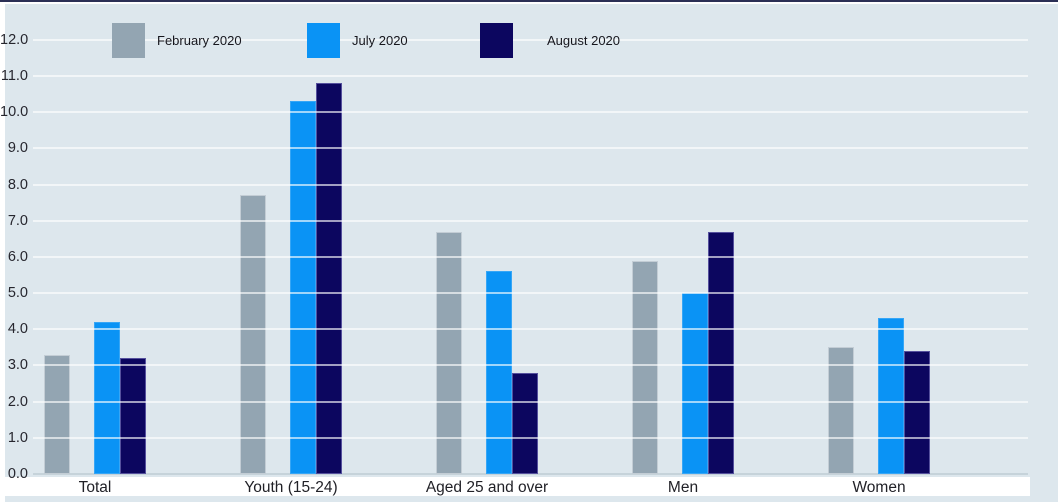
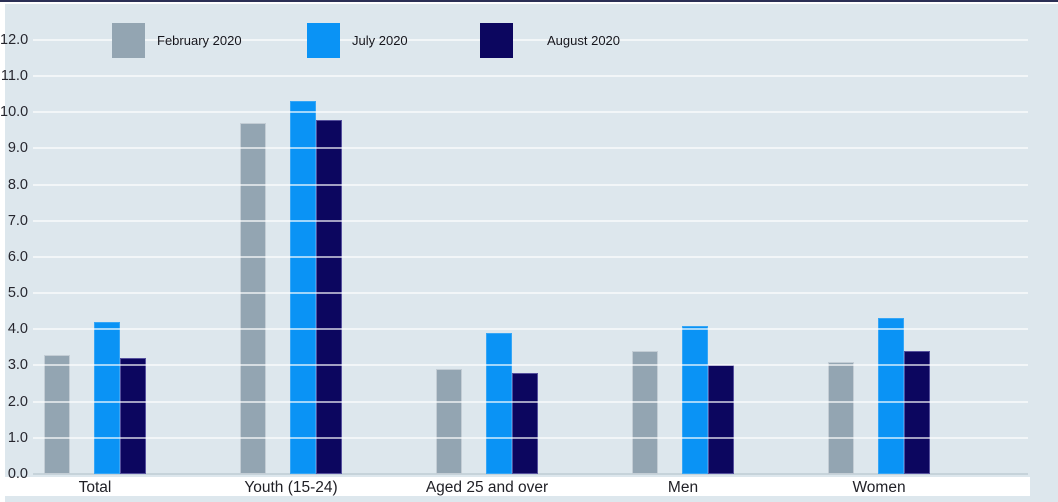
February 2020/Youth (15-24): 7.7 -> 9.7
August 2020/Youth (15-24): 10.8 -> 9.8
February 2020/Aged 25 and over: 6.7 -> 2.9
July 2020/Aged 25 and over: 5.6 -> 3.9
February 2020/Men: 5.9 -> 3.4
July 2020/Men: 5.0 -> 4.1
August 2020/Men: 6.7 -> 3.0
February 2020/Women: 3.5 -> 3.1
